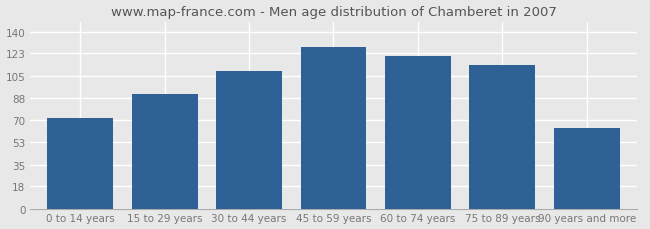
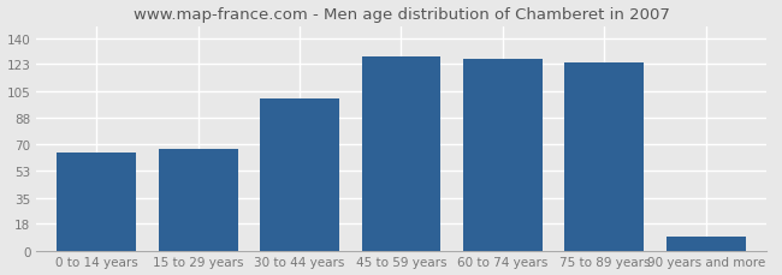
0 to 14 years: 72 -> 65
15 to 29 years: 91 -> 67
30 to 44 years: 109 -> 100
60 to 74 years: 121 -> 126
75 to 89 years: 114 -> 124
90 years and more: 64 -> 10
